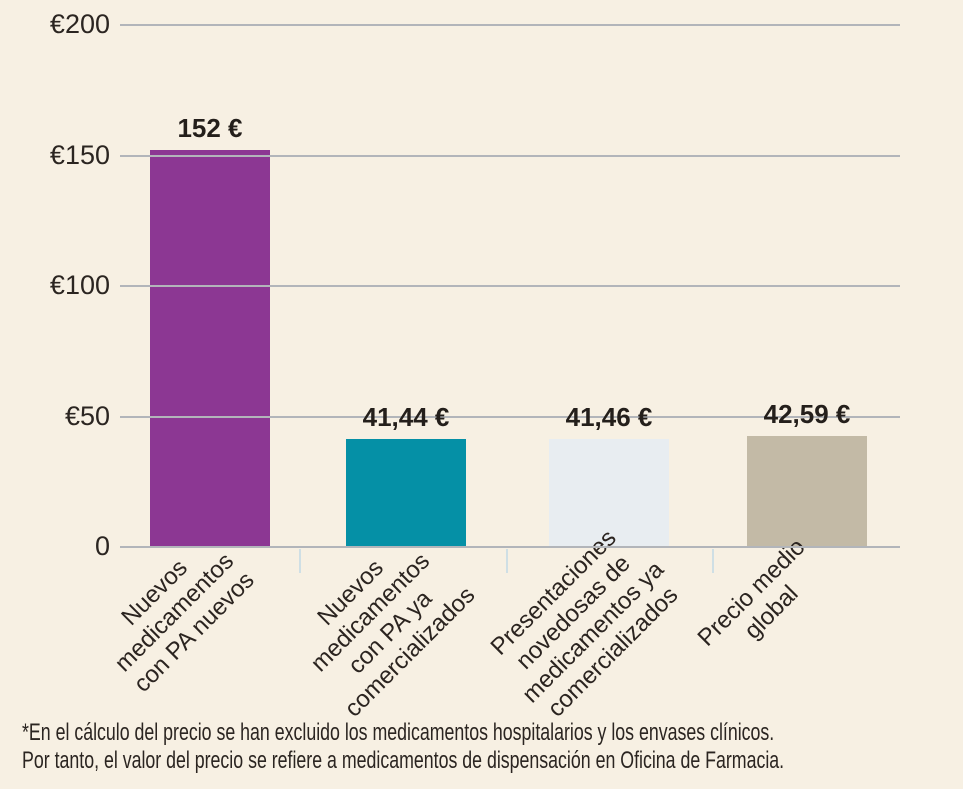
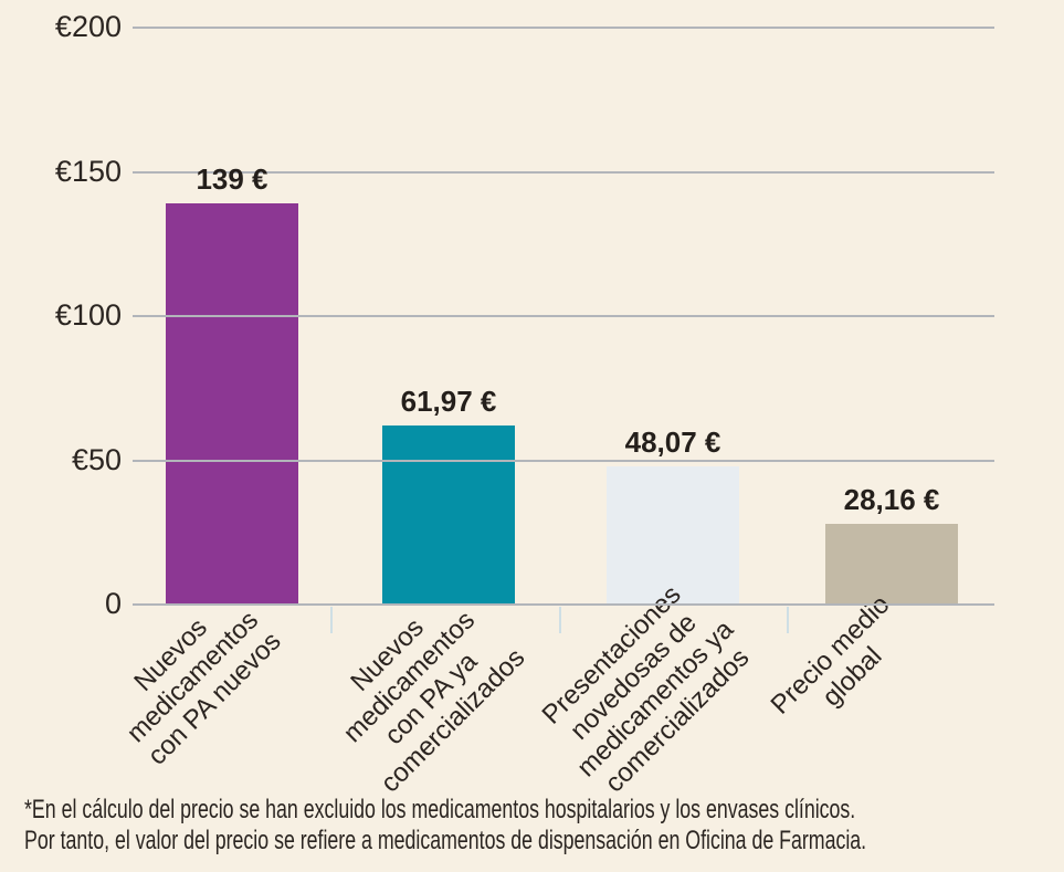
Nuevos medicamentos con PA nuevos: 152 -> 139
Nuevos medicamentos con PA ya comercializados: 41,44 -> 61,97
Presentaciones novedosas de medicamentos ya comercializados: 41,46 -> 48,07
Precio medio global: 42,59 -> 28,16
